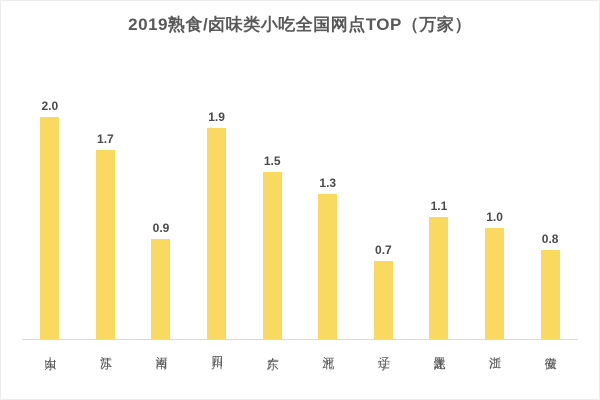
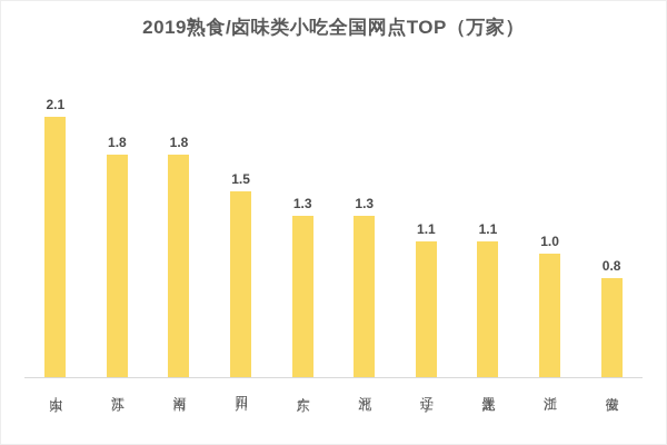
山东: 2.0 -> 2.1
江苏: 1.7 -> 1.8
河南: 0.9 -> 1.8
四川: 1.9 -> 1.5
广东: 1.5 -> 1.3
辽宁: 0.7 -> 1.1
